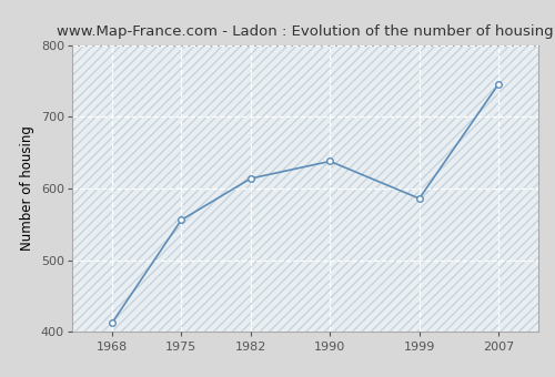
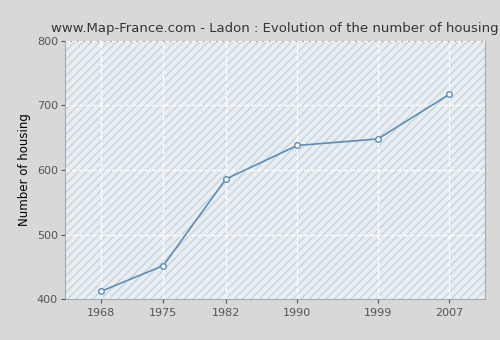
1975: 556 -> 452
1982: 614 -> 586
1999: 586 -> 648
2007: 746 -> 717
